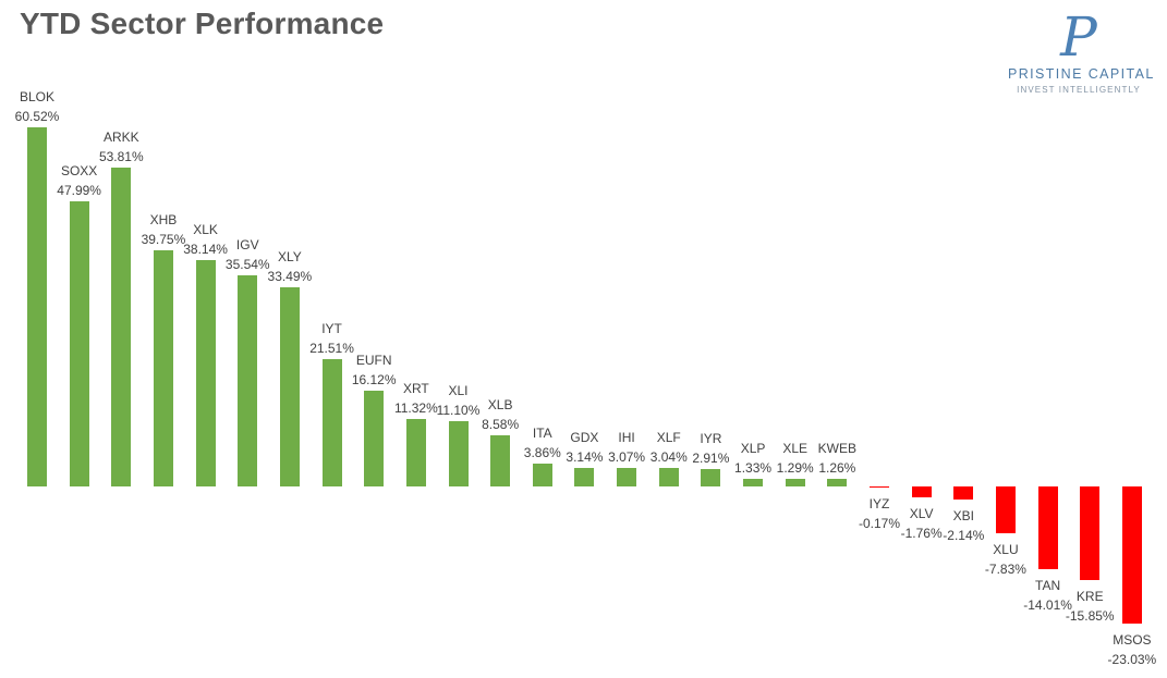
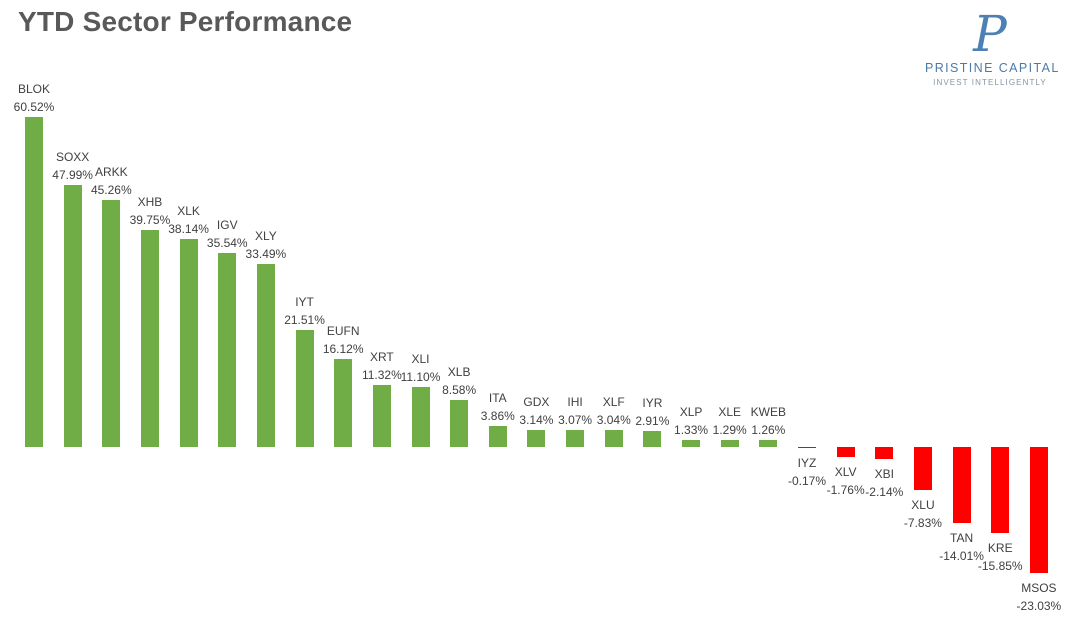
ARKK: 53.81% -> 45.26%
